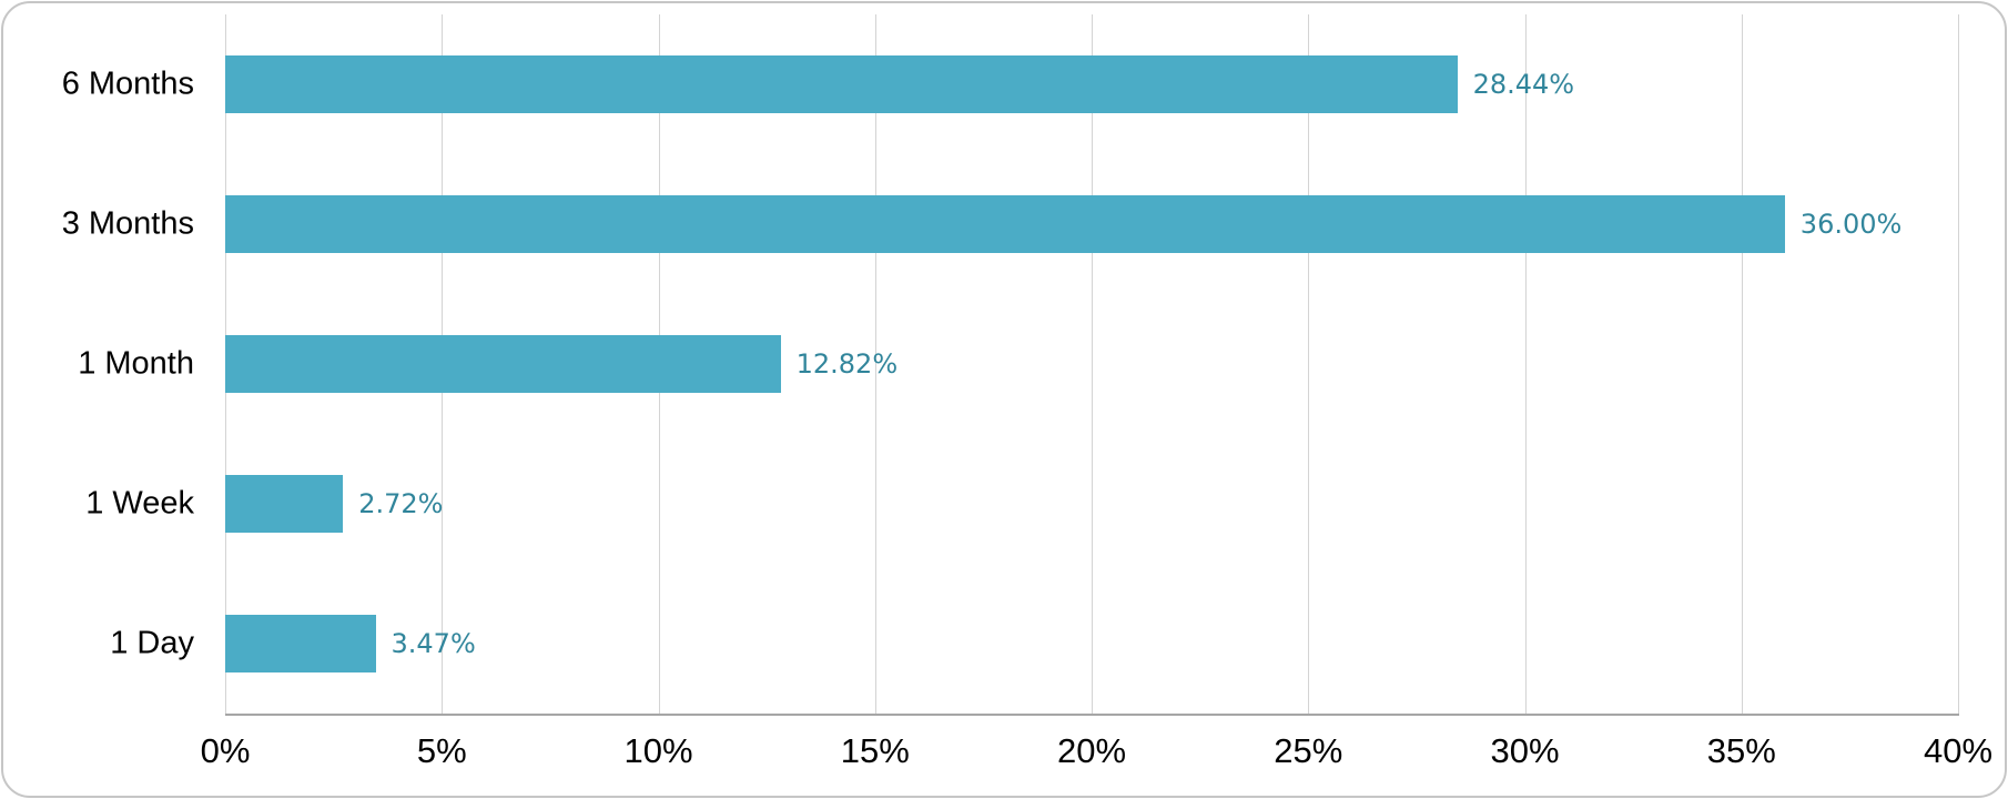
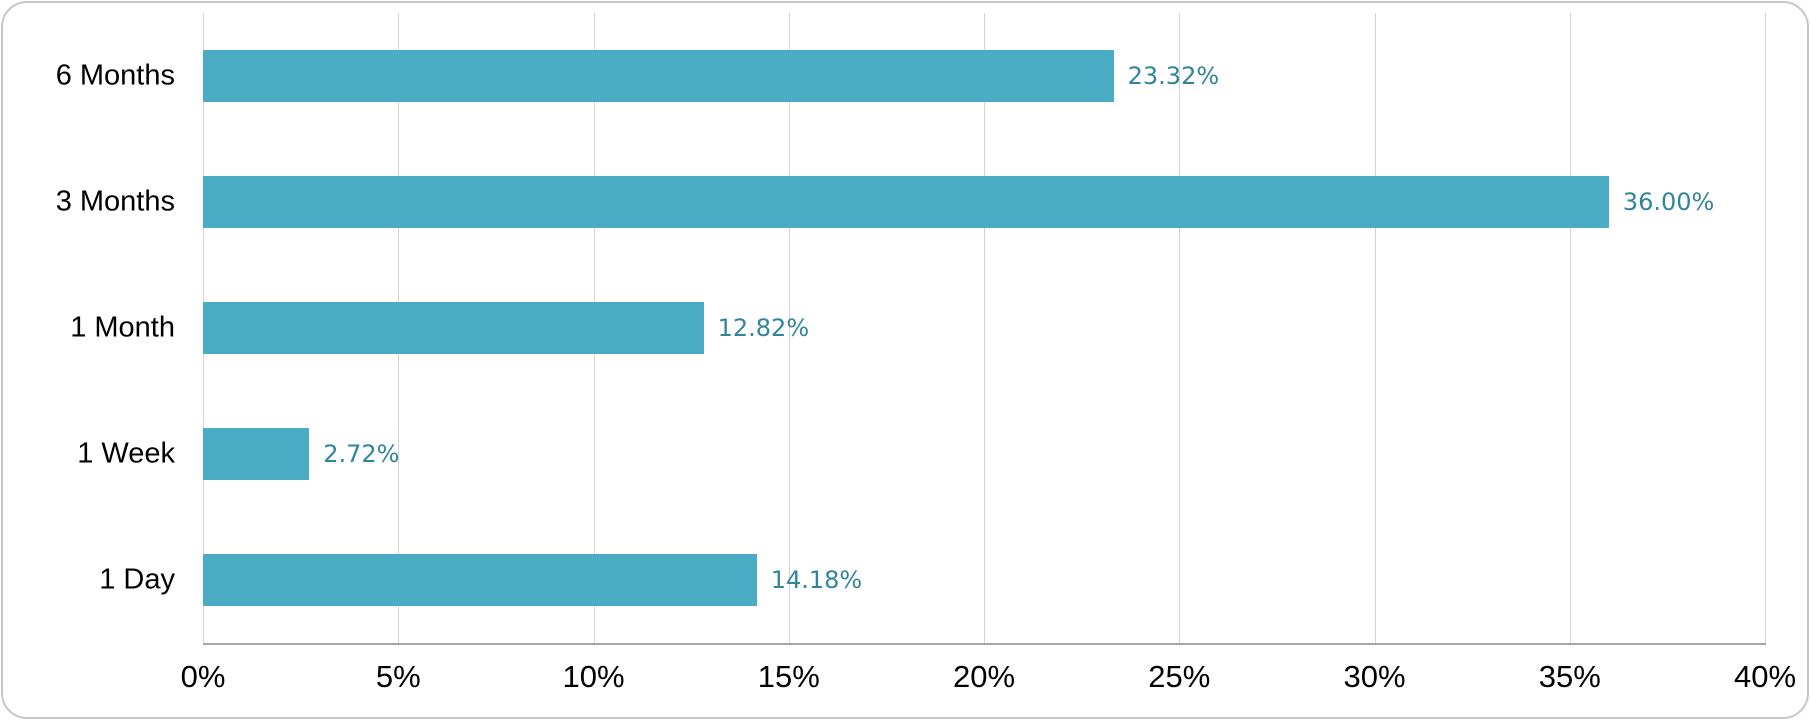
6 Months: 28.44% -> 23.32%
1 Day: 3.47% -> 14.18%
